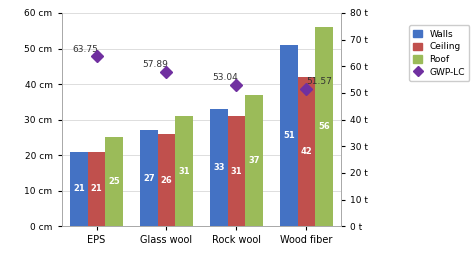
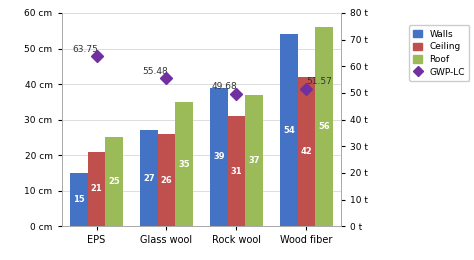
Walls/EPS: 21 -> 15
GWP-LC/Glass wool: 57.89 -> 55.48
Roof/Glass wool: 31 -> 35
Walls/Rock wool: 33 -> 39
GWP-LC/Rock wool: 53.04 -> 49.68
Walls/Wood fiber: 51 -> 54
